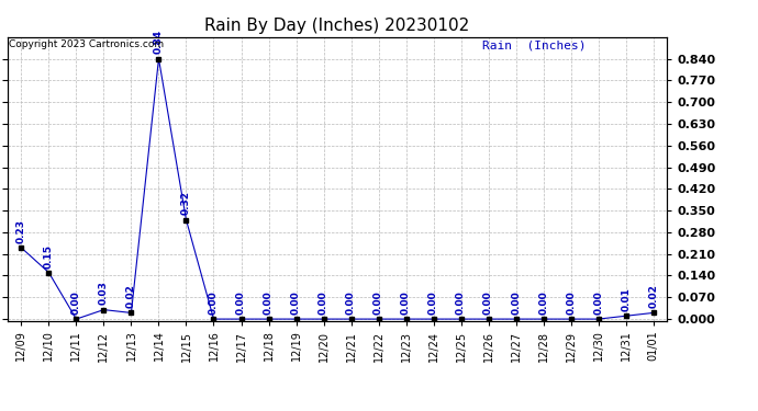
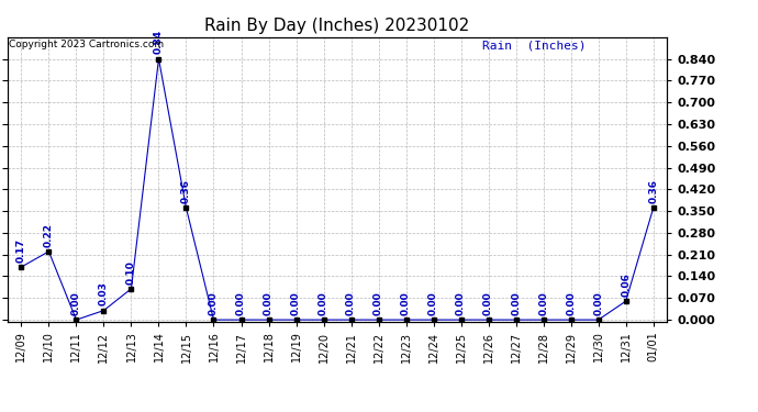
12/09: 0.23 -> 0.17
12/10: 0.15 -> 0.22
12/13: 0.02 -> 0.10
12/15: 0.32 -> 0.36
12/31: 0.01 -> 0.06
01/01: 0.02 -> 0.36
